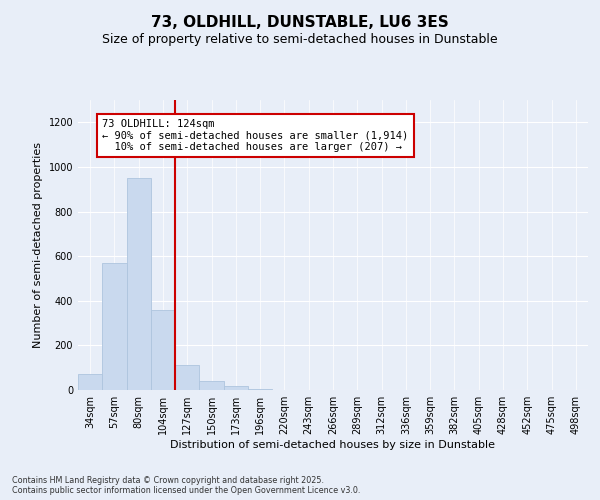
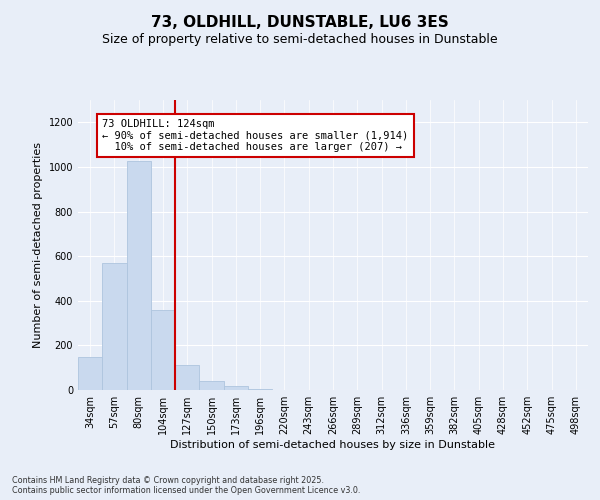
34sqm: 70 -> 150
80sqm: 950 -> 1025
